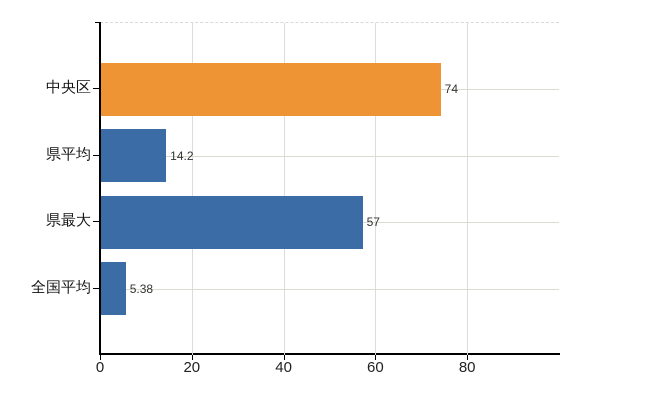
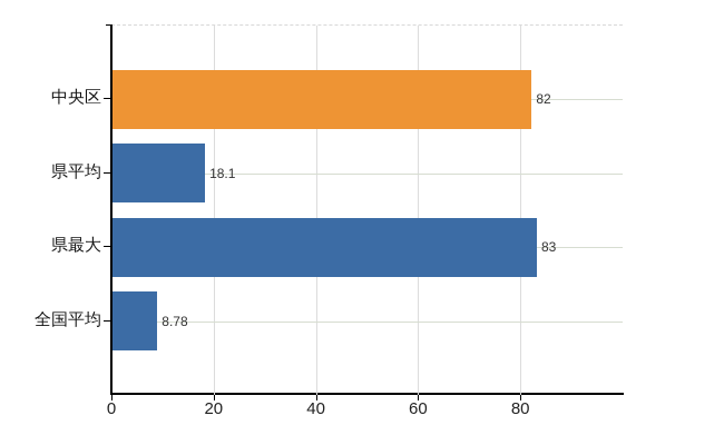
中央区: 74 -> 82
県平均: 14.2 -> 18.1
県最大: 57 -> 83
全国平均: 5.38 -> 8.78
